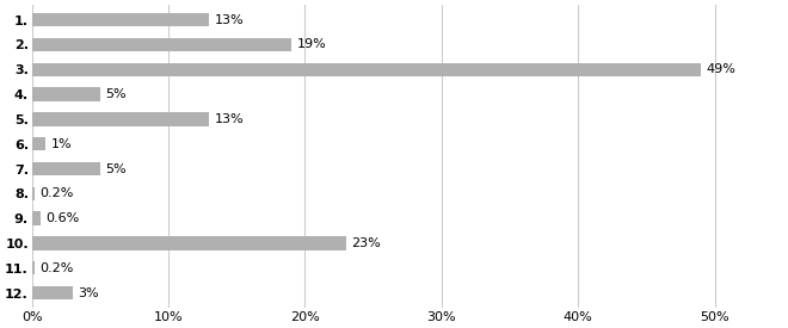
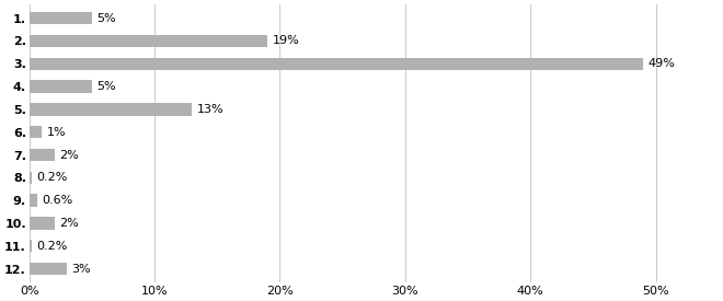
1.: 13% -> 5%
7.: 5% -> 2%
10.: 23% -> 2%
